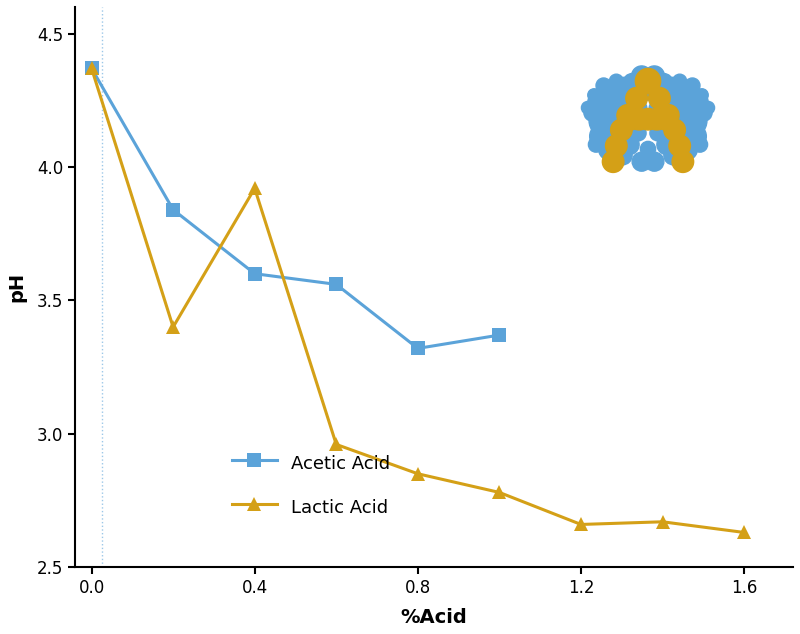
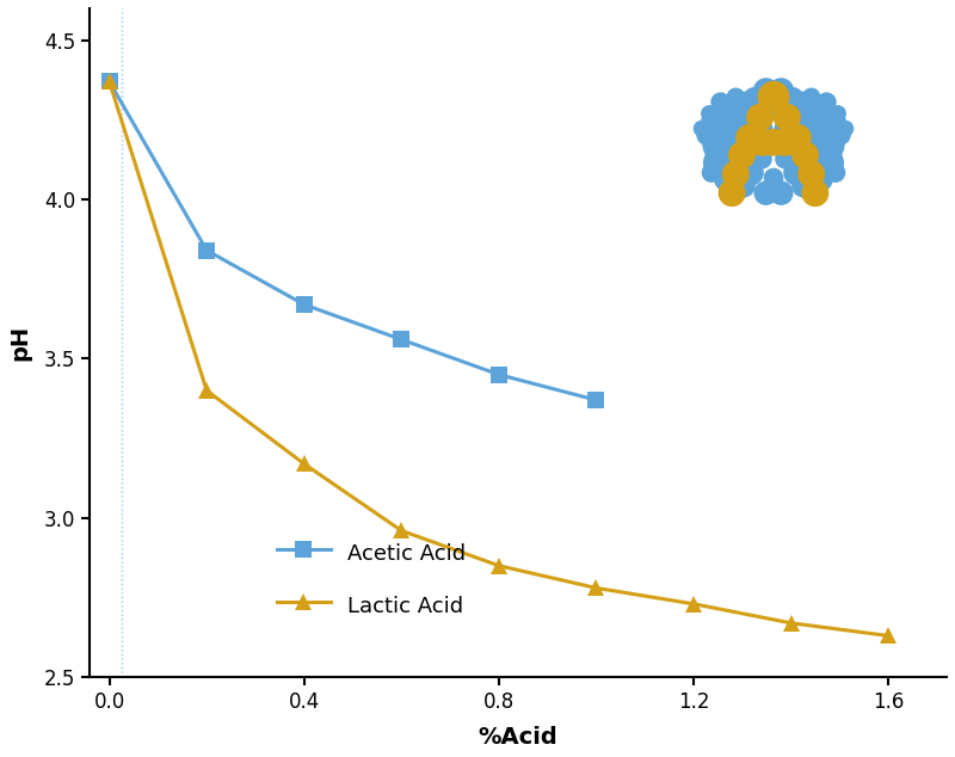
Acetic Acid/0.4: 3.60 -> 3.67
Lactic Acid/0.4: 3.92 -> 3.17
Acetic Acid/0.8: 3.32 -> 3.45
Lactic Acid/1.2: 2.66 -> 2.73
